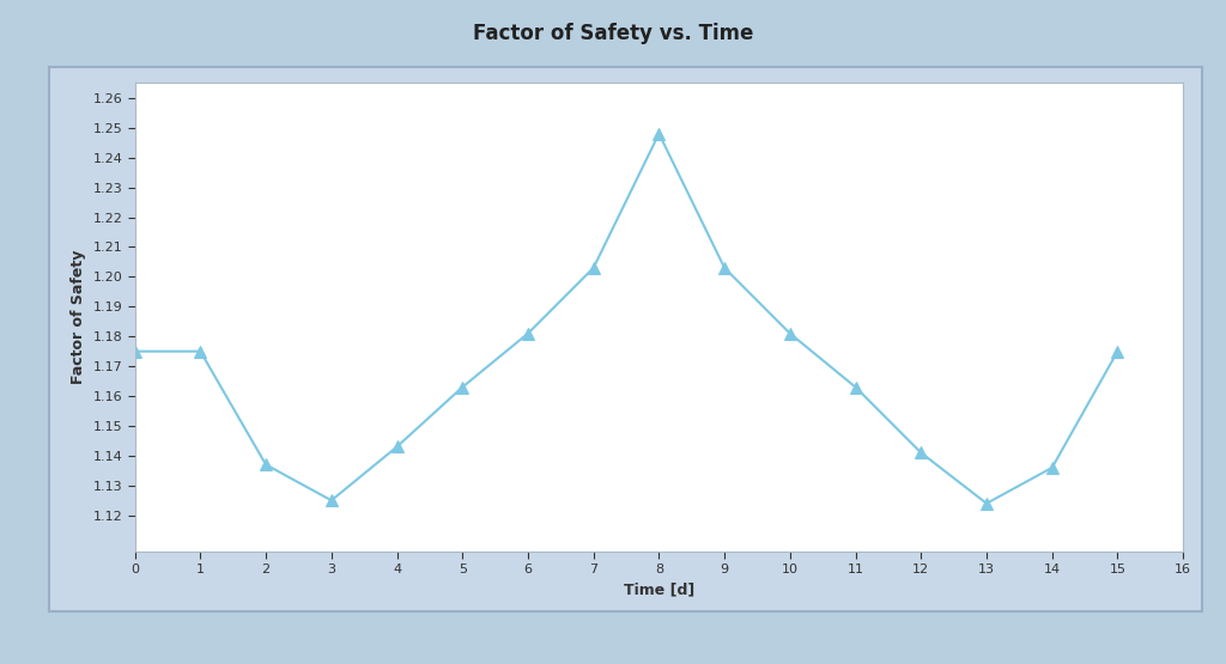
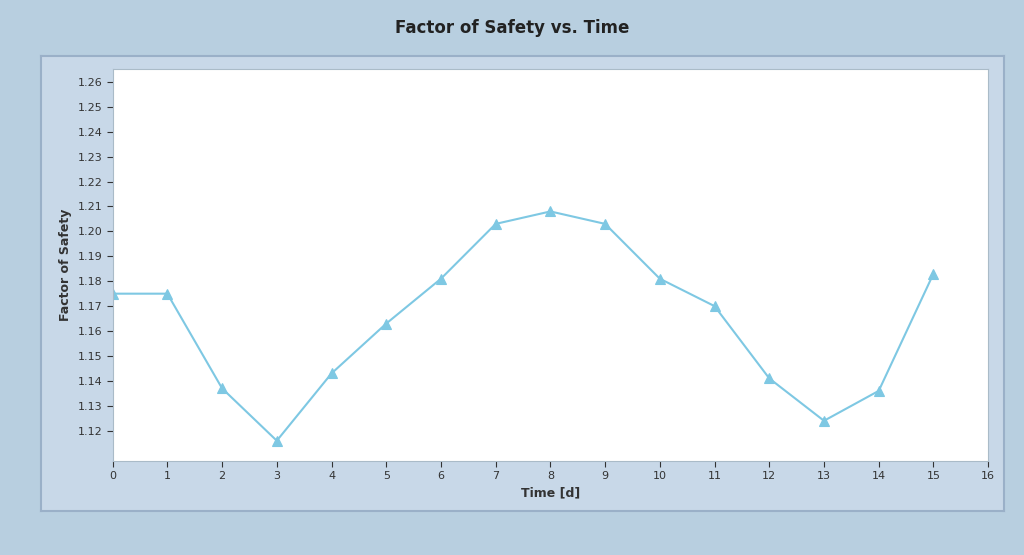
3: 1.125 -> 1.116
8: 1.248 -> 1.208
11: 1.163 -> 1.170
15: 1.175 -> 1.183
